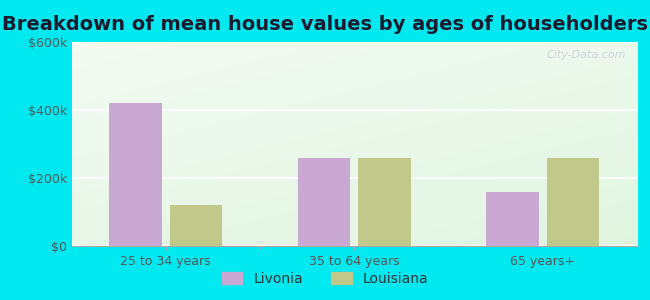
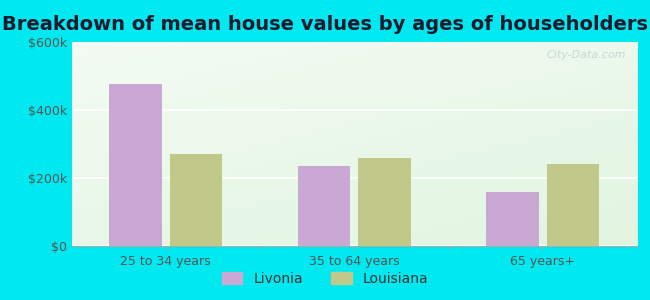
Livonia/25 to 34 years: $420k -> $475k
Louisiana/25 to 34 years: $120k -> $270k
Livonia/35 to 64 years: $260k -> $235k
Louisiana/65 years+: $260k -> $240k
